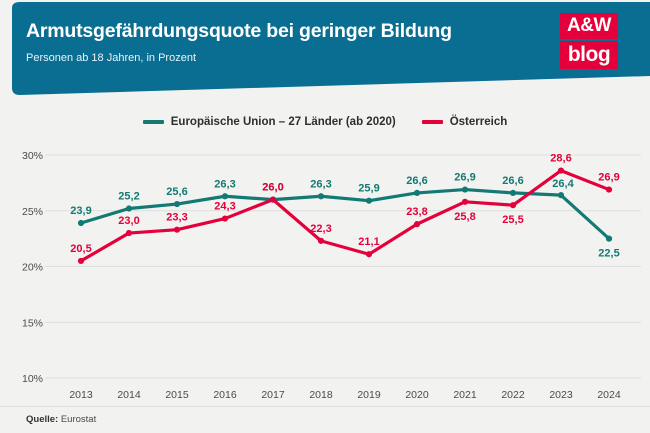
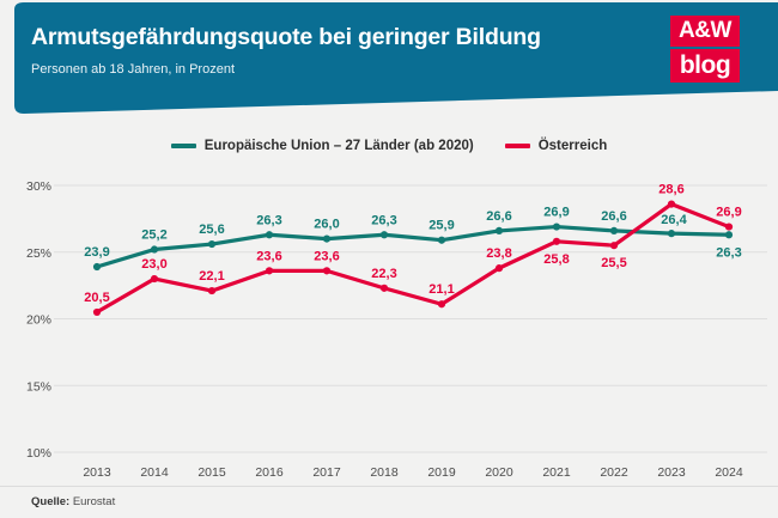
Österreich/2015: 23,3 -> 22,1
Österreich/2016: 24,3 -> 23,6
Österreich/2017: 26,0 -> 23,6
Europäische Union – 27 Länder (ab 2020)/2024: 22,5 -> 26,3
